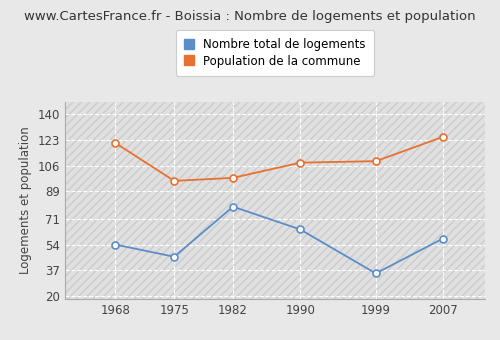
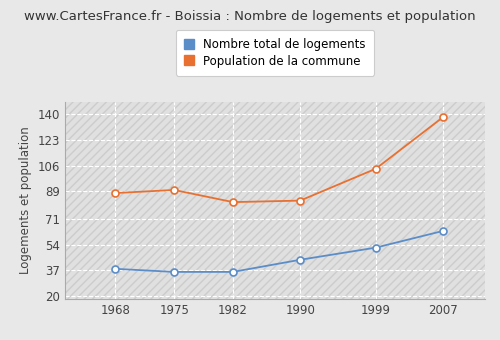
Nombre total de logements/1968: 54 -> 38
Population de la commune/1968: 121 -> 88
Nombre total de logements/1975: 46 -> 36
Population de la commune/1975: 96 -> 90
Nombre total de logements/1982: 79 -> 36
Population de la commune/1982: 98 -> 82
Nombre total de logements/1990: 64 -> 44
Population de la commune/1990: 108 -> 83
Nombre total de logements/1999: 35 -> 52
Population de la commune/1999: 109 -> 104
Nombre total de logements/2007: 58 -> 63
Population de la commune/2007: 125 -> 138
